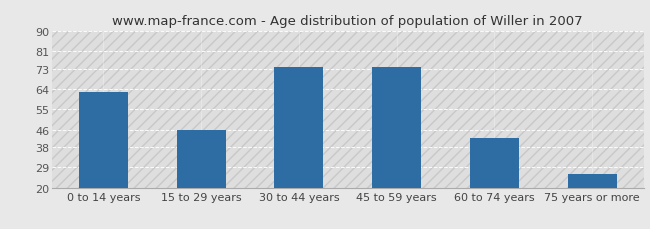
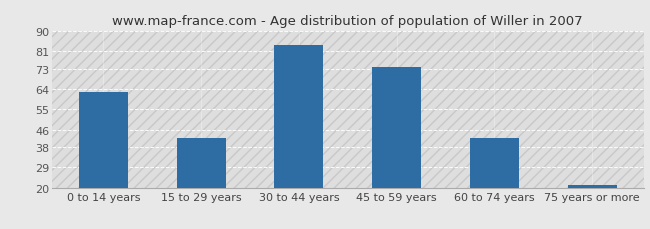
15 to 29 years: 46 -> 42
30 to 44 years: 74 -> 84
75 years or more: 26 -> 21
